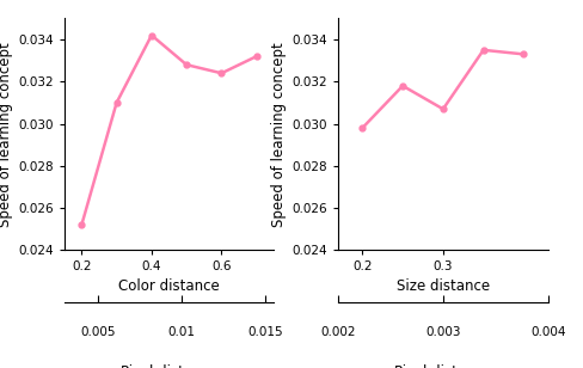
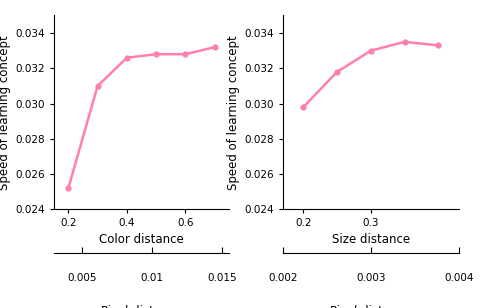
0.4: 0.0342 -> 0.0326
0.6: 0.0324 -> 0.0328
0.3: 0.0307 -> 0.0330
